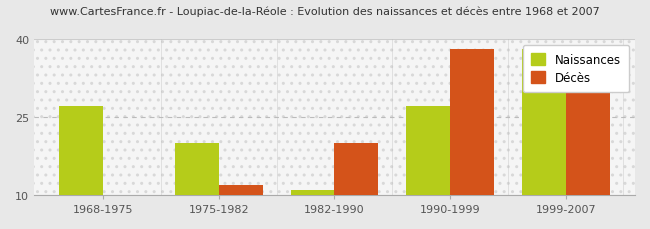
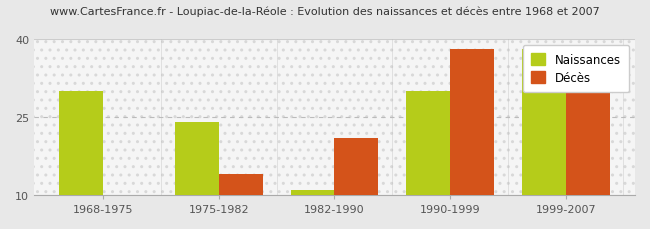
Naissances/1968-1975: 27 -> 30
Naissances/1975-1982: 20 -> 24
Décès/1975-1982: 12 -> 14
Décès/1982-1990: 20 -> 21
Naissances/1990-1999: 27 -> 30
